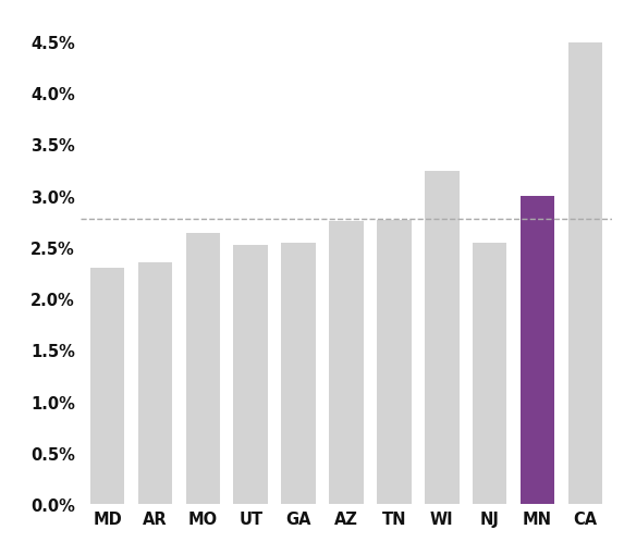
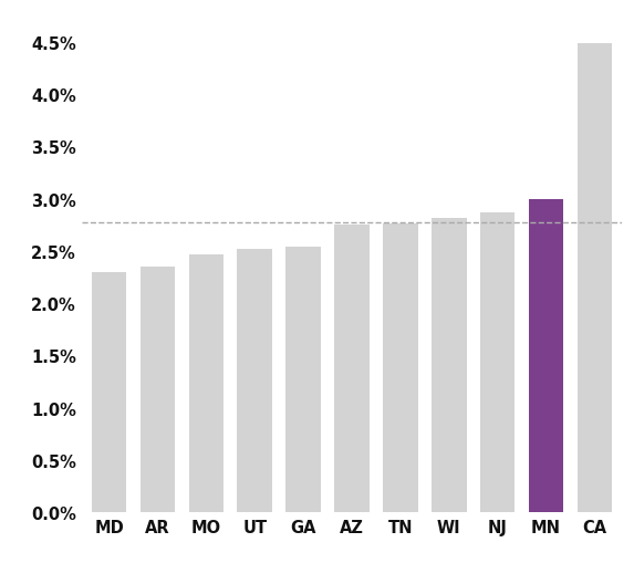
MO: 2.64% -> 2.47%
WI: 3.24% -> 2.82%
NJ: 2.54% -> 2.87%
